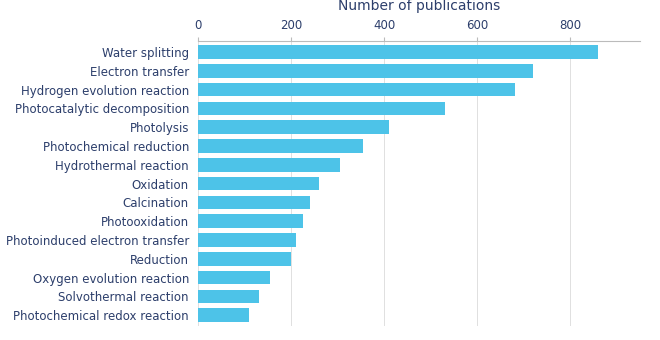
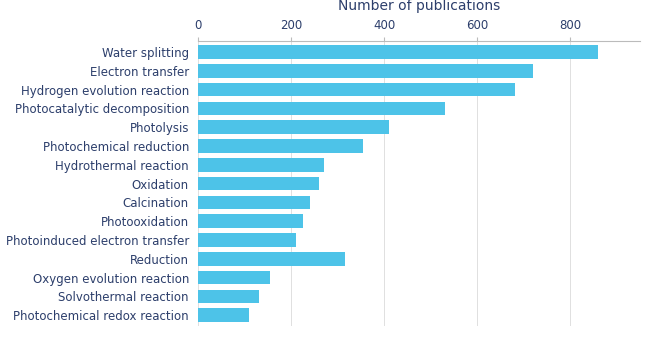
Hydrothermal reaction: 305 -> 270
Reduction: 200 -> 315
